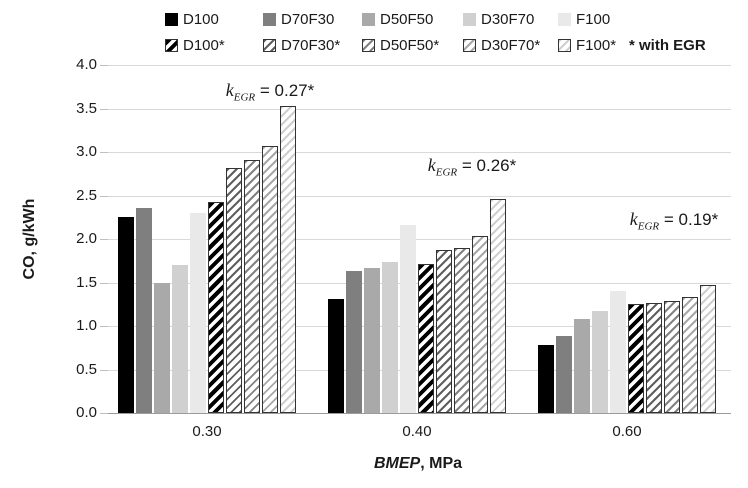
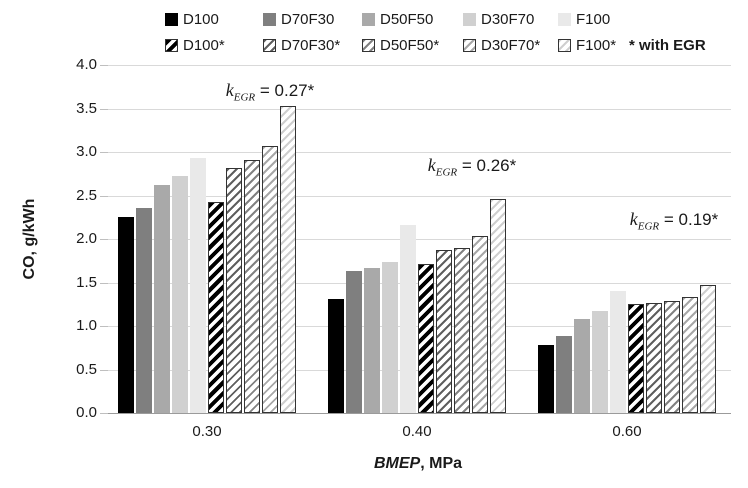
D50F50/0.30: 1.5 -> 2.6
D30F70/0.30: 1.7 -> 2.7
F100/0.30: 2.3 -> 2.9
